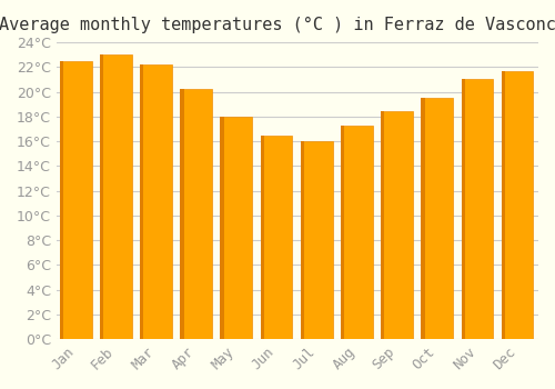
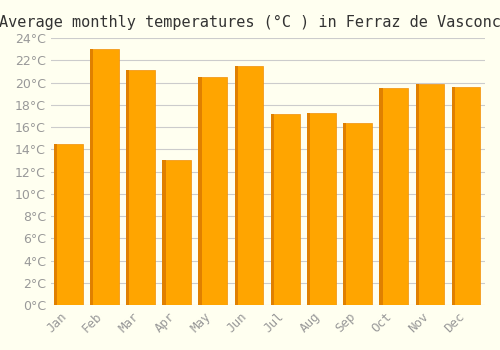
Jan: 22.5°C -> 14.5°C
Mar: 22.2°C -> 21.1°C
Apr: 20.2°C -> 13.0°C
May: 18.0°C -> 20.5°C
Jun: 16.5°C -> 21.5°C
Jul: 16.0°C -> 17.2°C
Sep: 18.4°C -> 16.4°C
Nov: 21.0°C -> 19.9°C
Dec: 21.7°C -> 19.6°C
